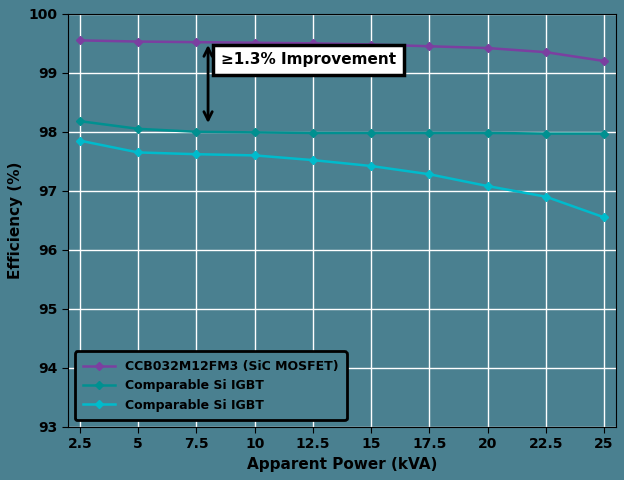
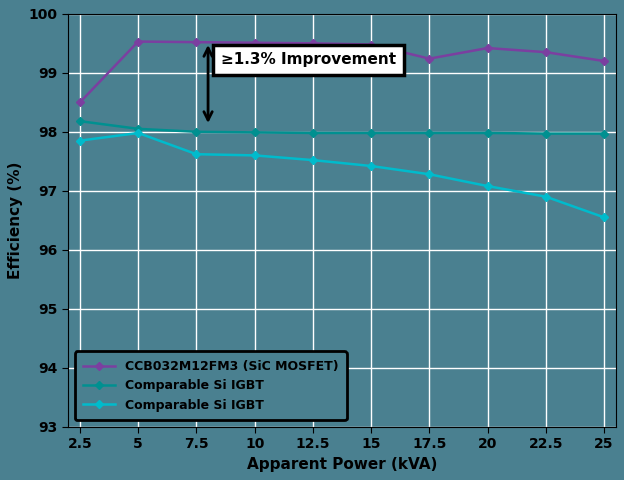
CCB032M12FM3 (SiC MOSFET)/2.5: 99.55 -> 98.50
Comparable Si IGBT/5: 97.65 -> 97.98
CCB032M12FM3 (SiC MOSFET)/17.5: 99.45 -> 99.24
